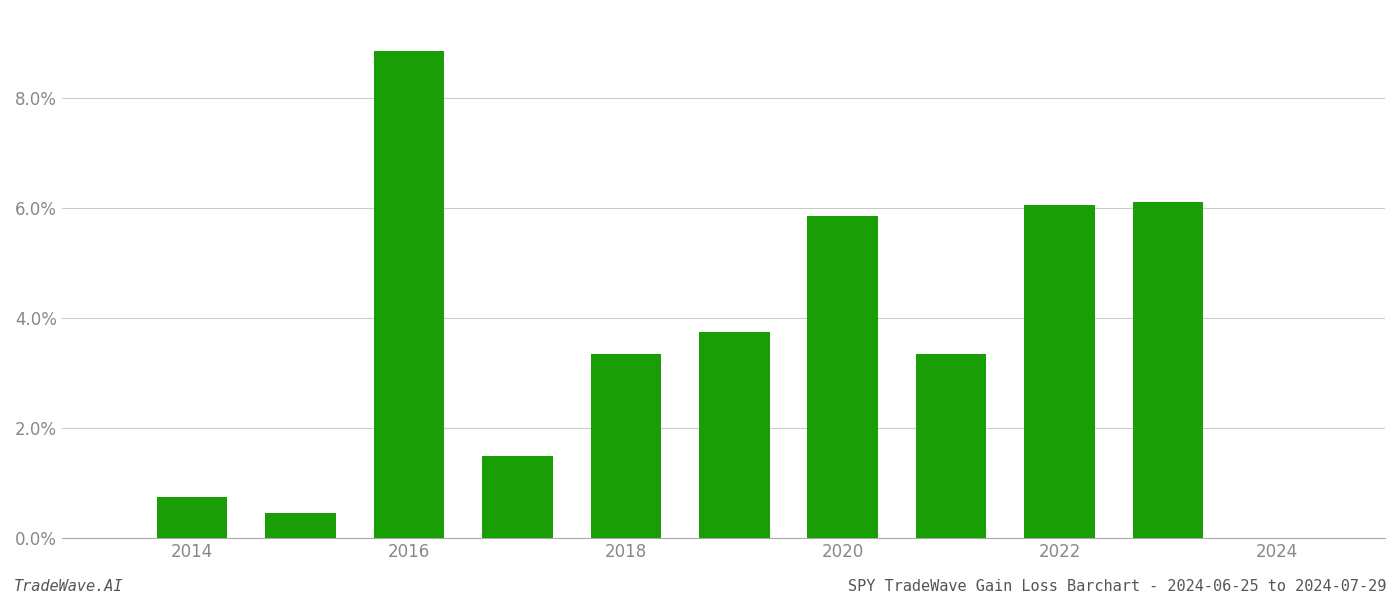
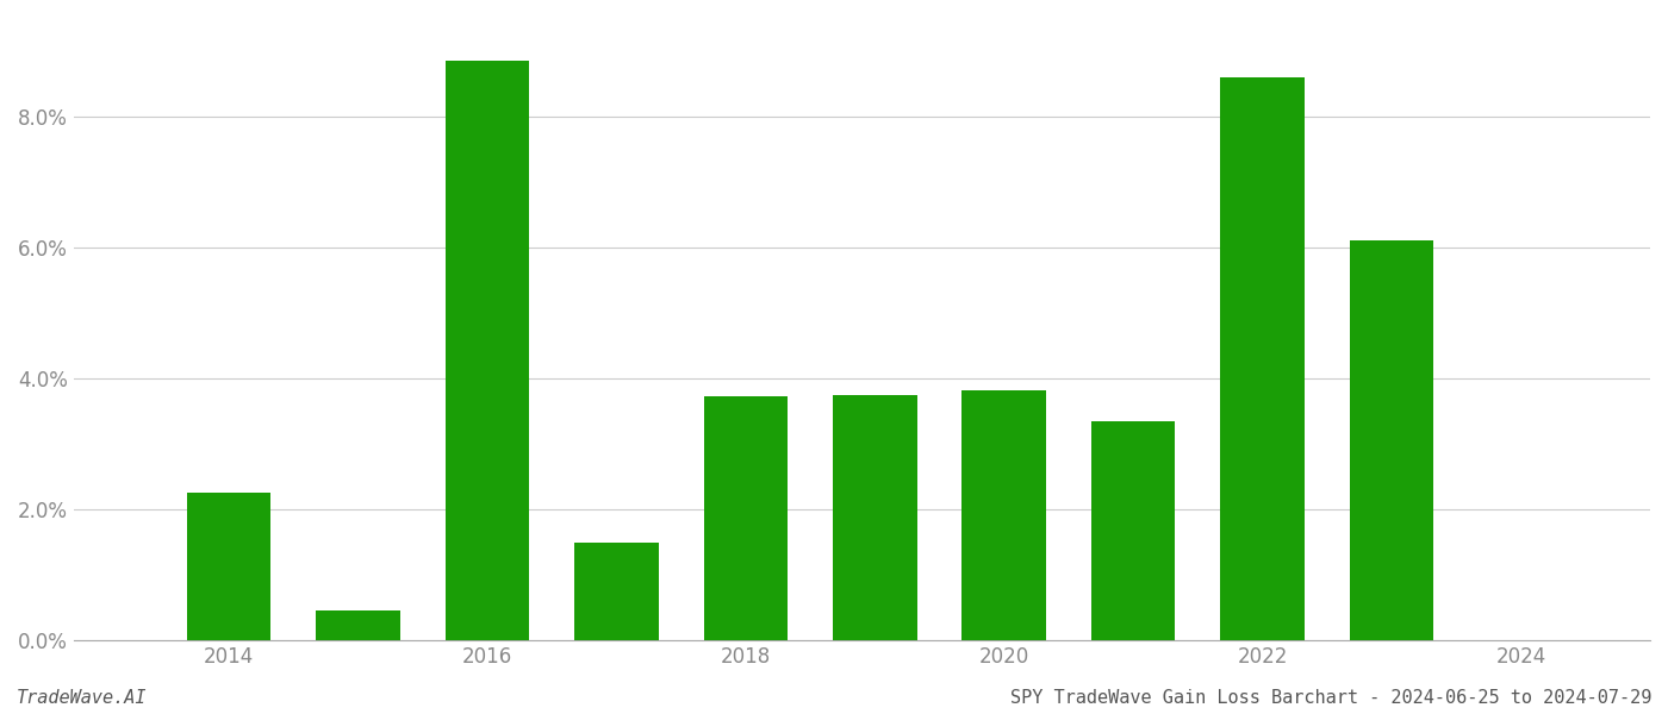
2014: 0.75% -> 2.26%
2018: 3.35% -> 3.72%
2020: 5.85% -> 3.82%
2022: 6.05% -> 8.60%
